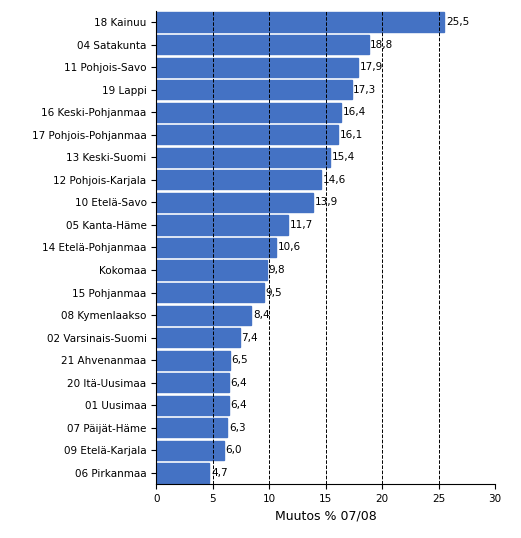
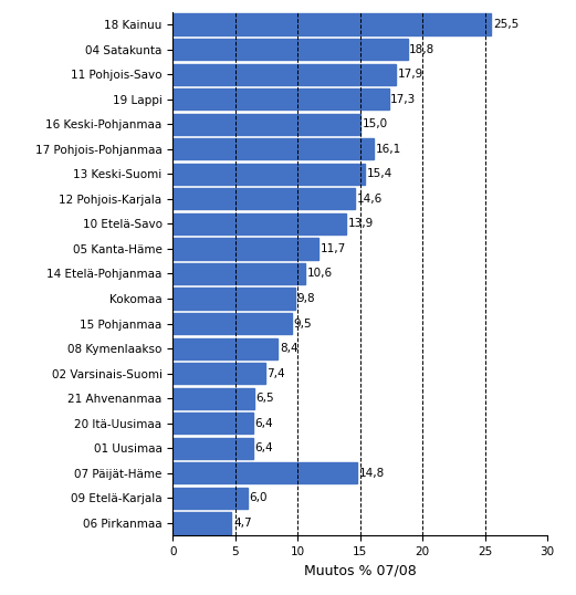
16 Keski-Pohjanmaa: 16,4 -> 15,0
07 Päijät-Häme: 6,3 -> 14,8
